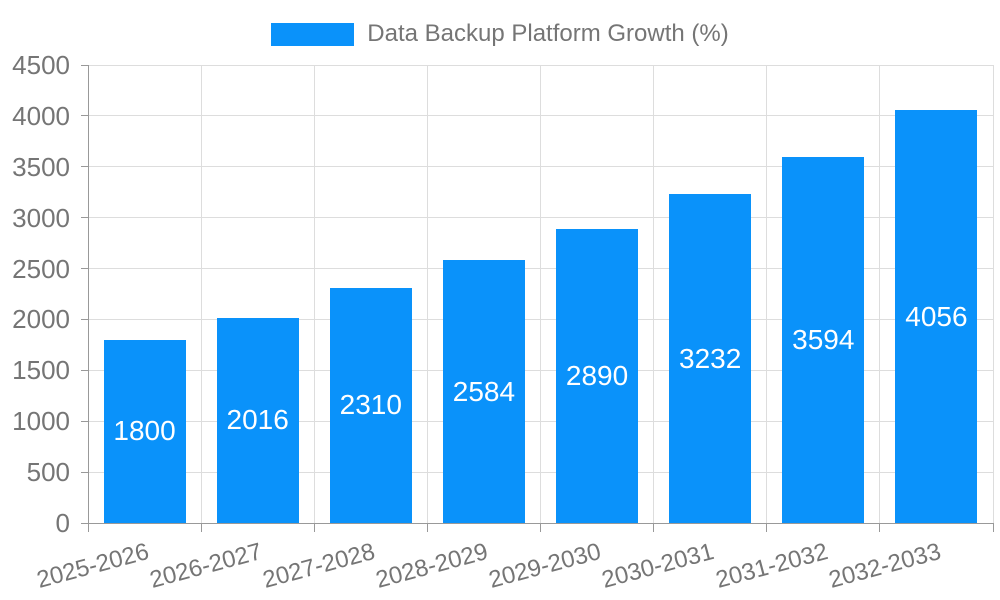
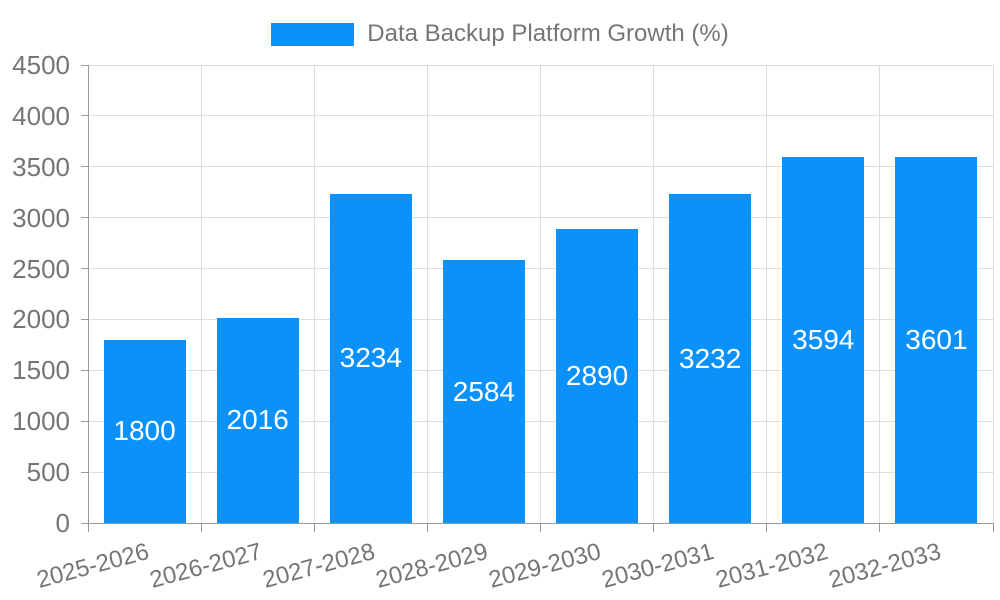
2027-2028: 2310 -> 3234
2032-2033: 4056 -> 3601
